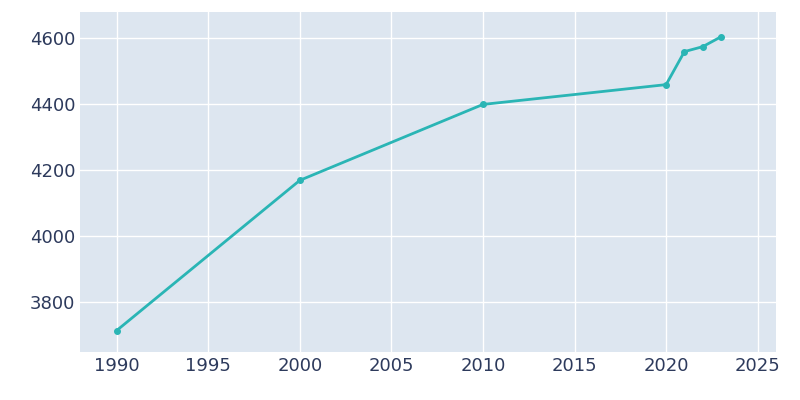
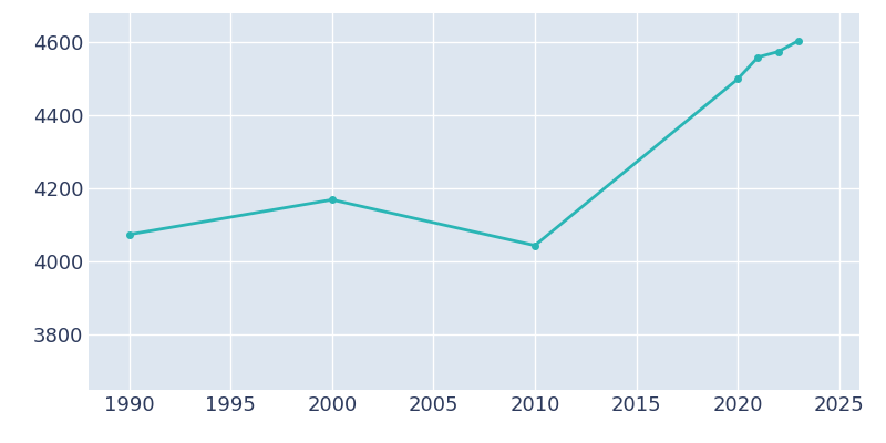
1990: 3715 -> 4075
2010: 4400 -> 4045
2020: 4460 -> 4500
